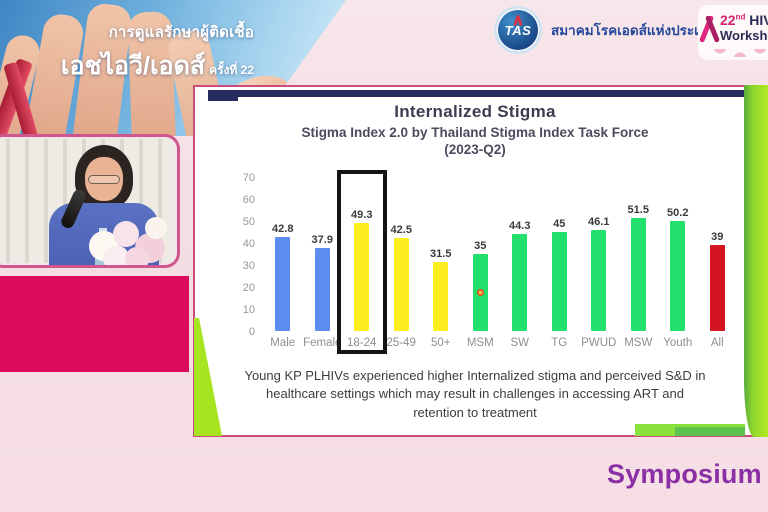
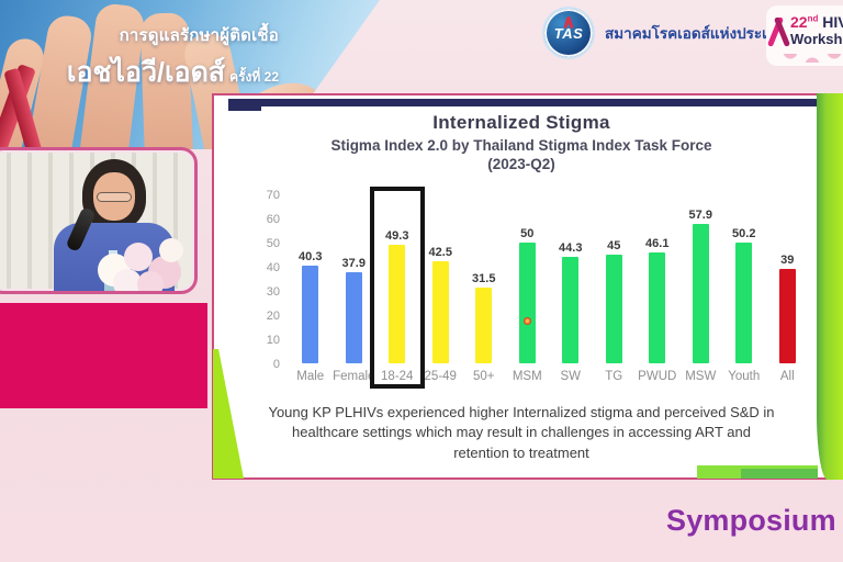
Male: 42.8 -> 40.3
MSM: 35 -> 50
MSW: 51.5 -> 57.9
